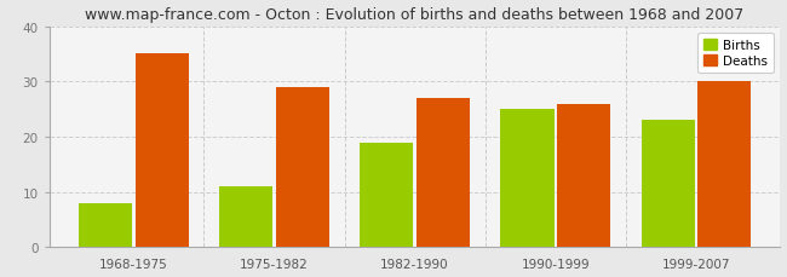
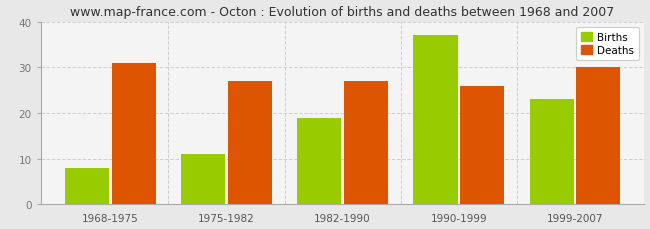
Deaths/1968-1975: 35 -> 31
Deaths/1975-1982: 29 -> 27
Births/1990-1999: 25 -> 37
